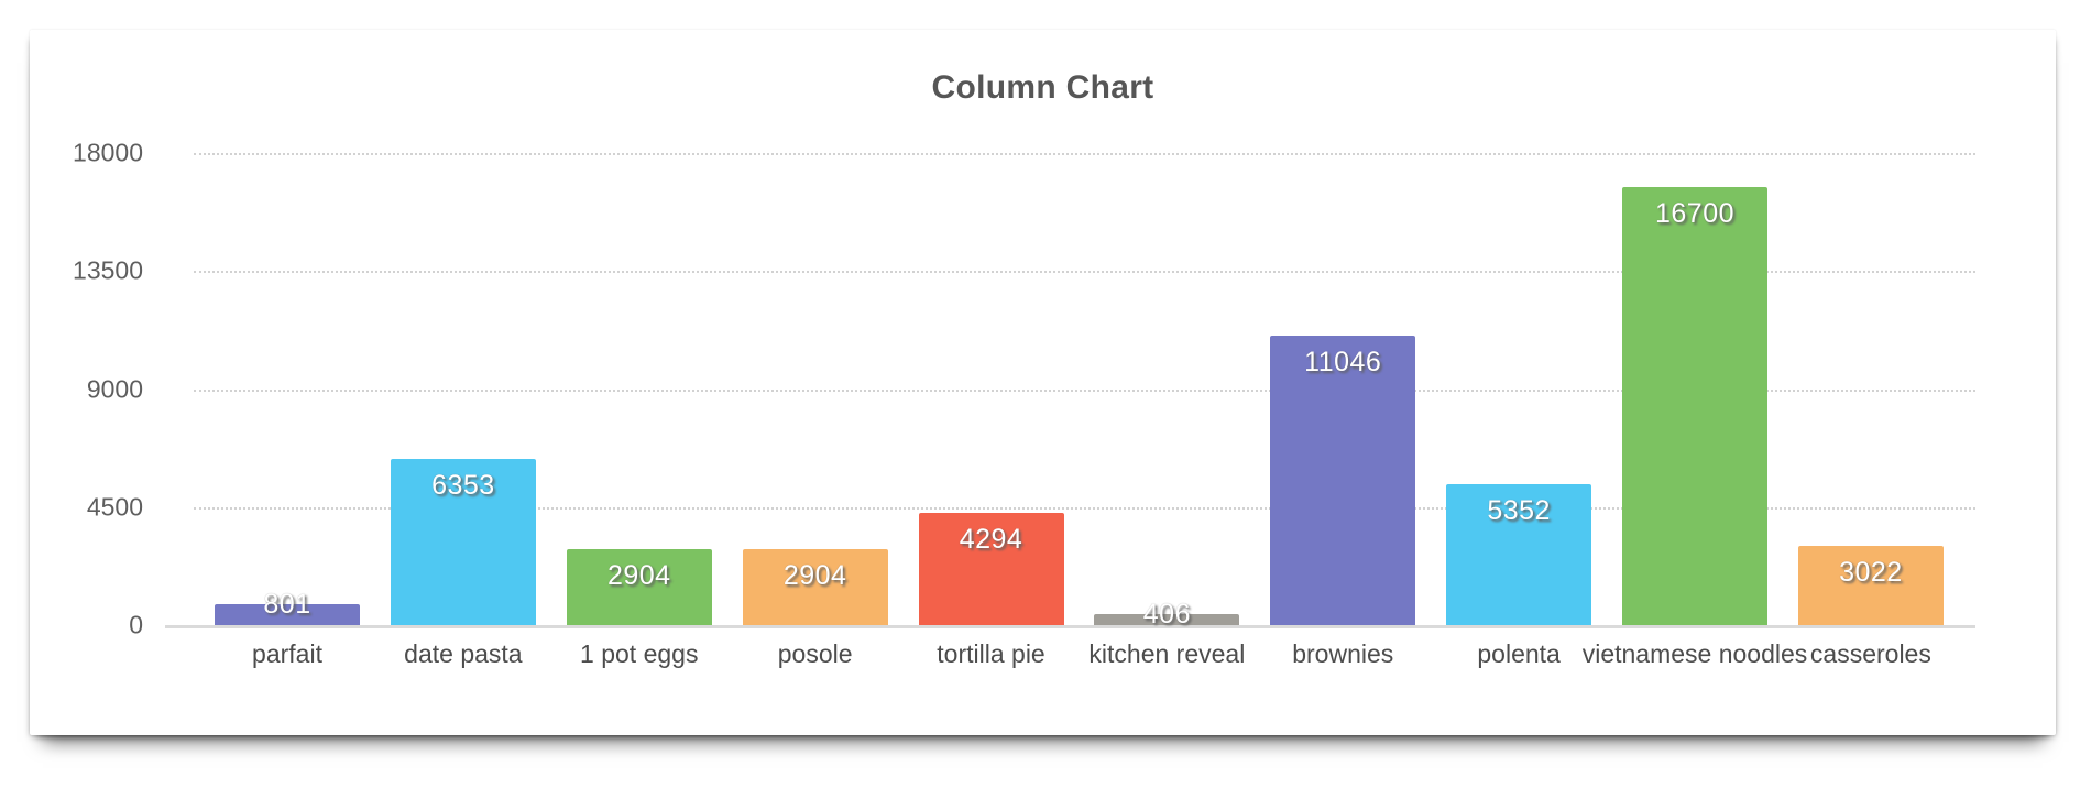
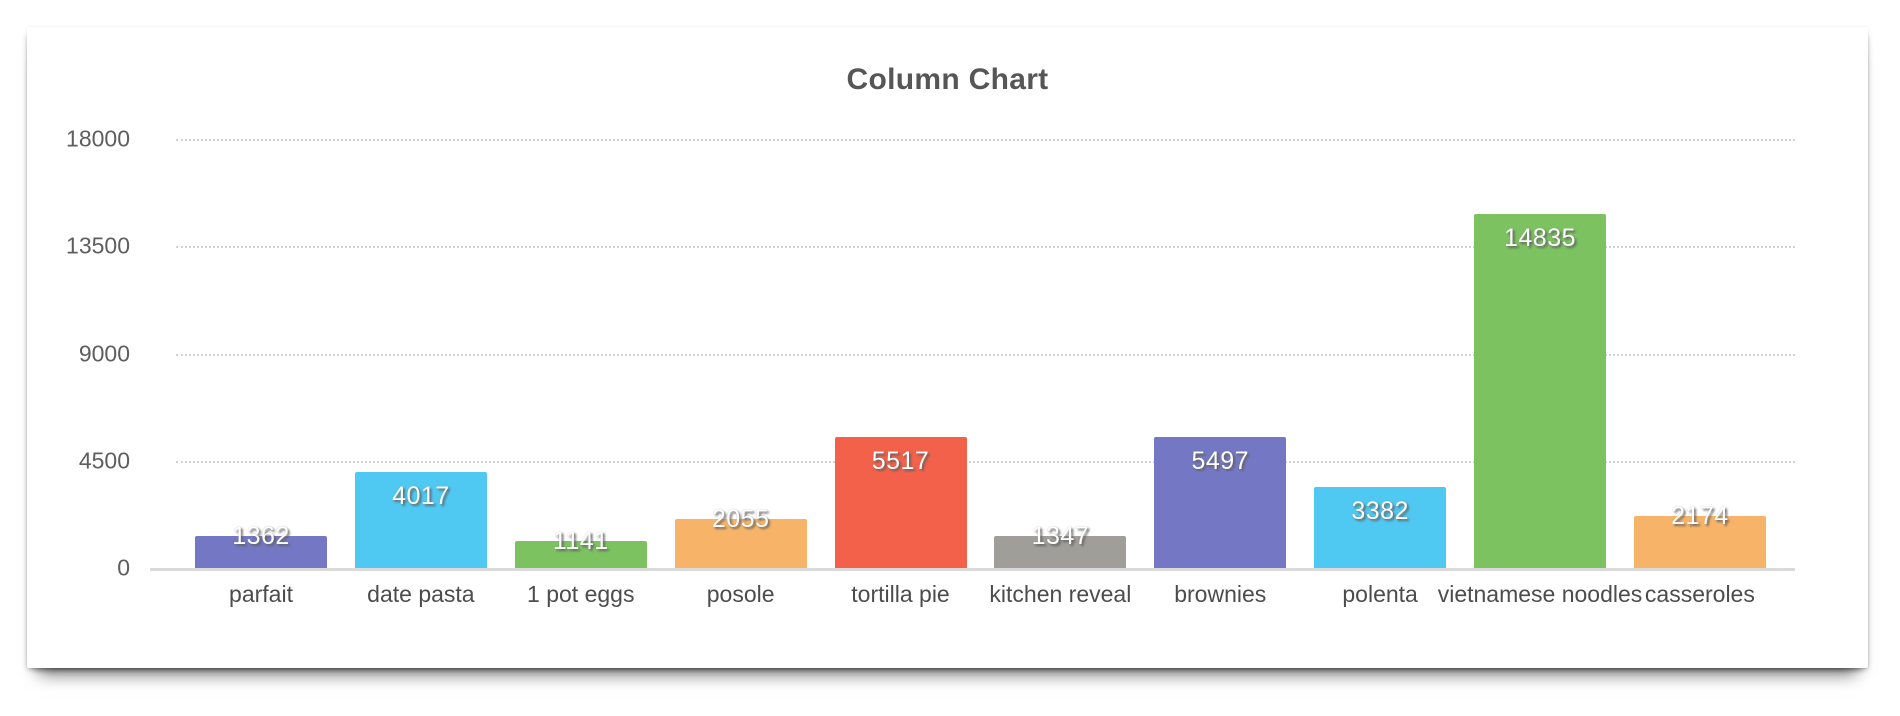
parfait: 801 -> 1362
date pasta: 6353 -> 4017
1 pot eggs: 2904 -> 1141
posole: 2904 -> 2055
tortilla pie: 4294 -> 5517
kitchen reveal: 406 -> 1347
brownies: 11046 -> 5497
polenta: 5352 -> 3382
vietnamese noodles: 16700 -> 14835
casseroles: 3022 -> 2174
